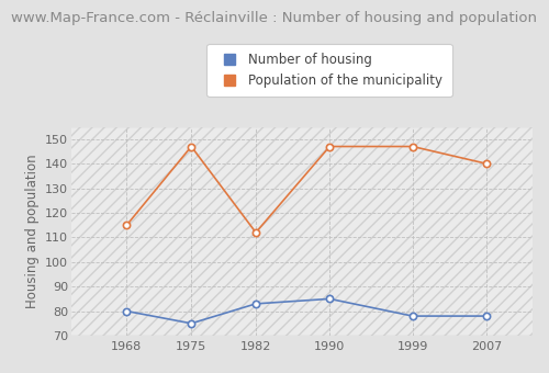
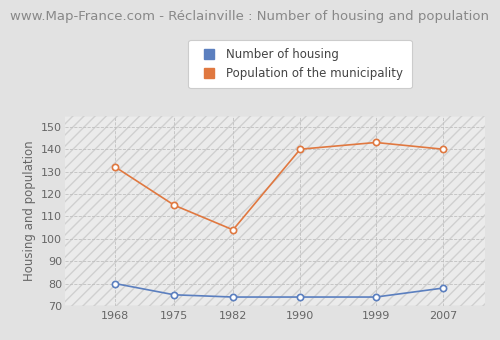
Population of the municipality/1968: 115 -> 132
Population of the municipality/1975: 147 -> 115
Number of housing/1982: 83 -> 74
Population of the municipality/1982: 112 -> 104
Number of housing/1990: 85 -> 74
Population of the municipality/1990: 147 -> 140
Number of housing/1999: 78 -> 74
Population of the municipality/1999: 147 -> 143
